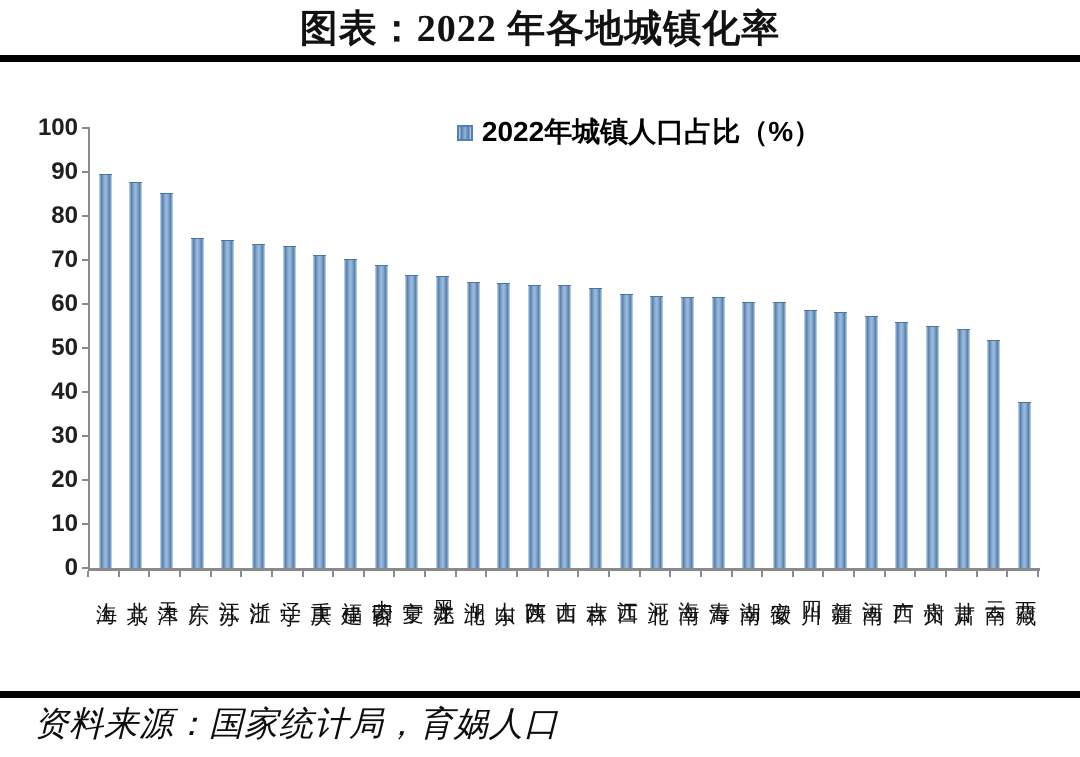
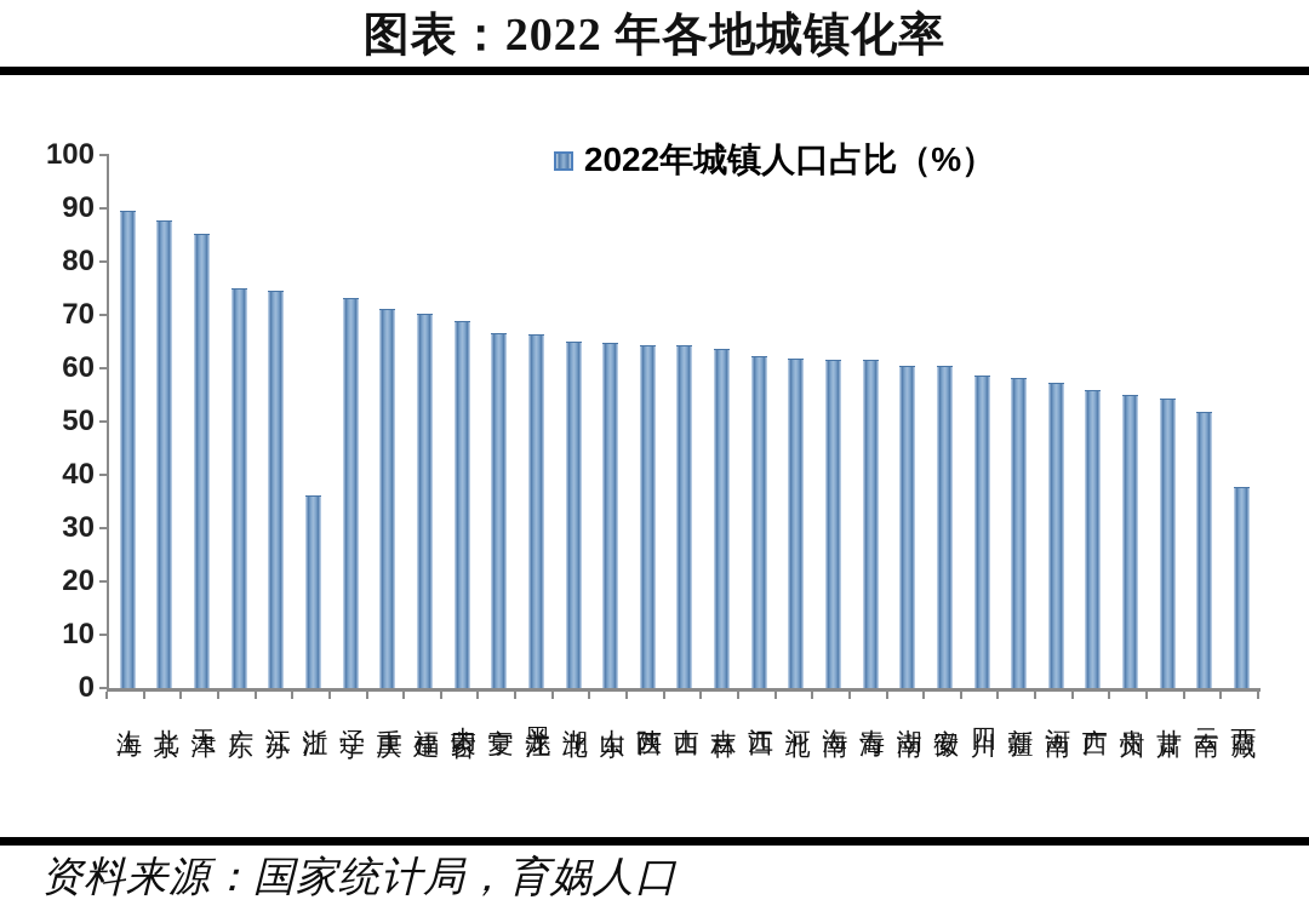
浙江: 73 -> 36
